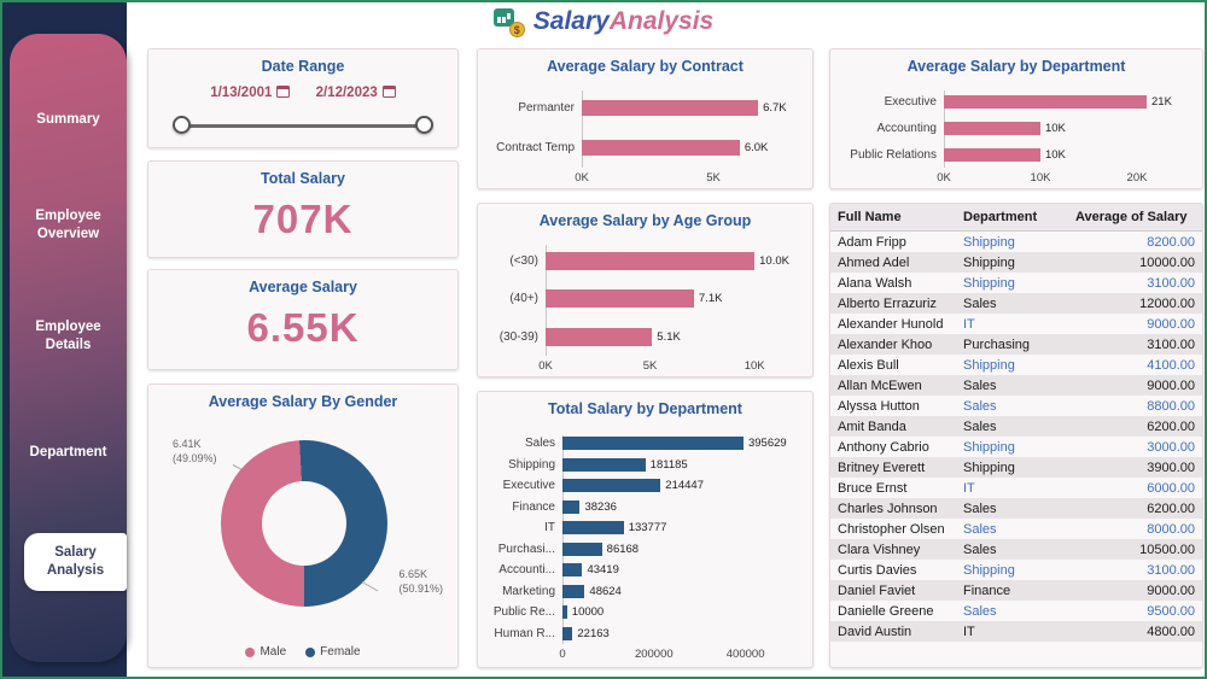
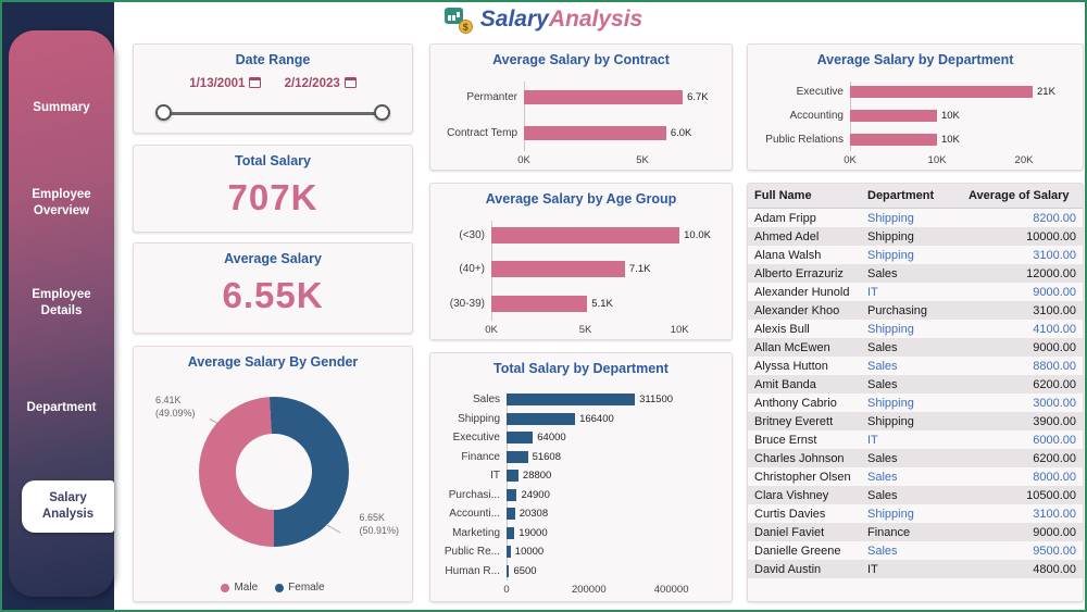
Total Salary by Department/Sales: 395629 -> 311500
Total Salary by Department/Shipping: 181185 -> 166400
Total Salary by Department/Executive: 214447 -> 64000
Total Salary by Department/Finance: 38236 -> 51608
Total Salary by Department/IT: 133777 -> 28800
Total Salary by Department/Purchasi...: 86168 -> 24900
Total Salary by Department/Accounti...: 43419 -> 20308
Total Salary by Department/Marketing: 48624 -> 19000
Total Salary by Department/Human R...: 22163 -> 6500
